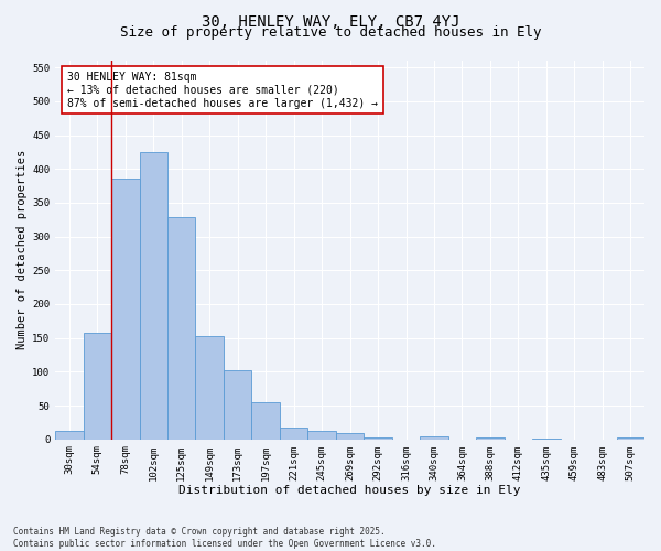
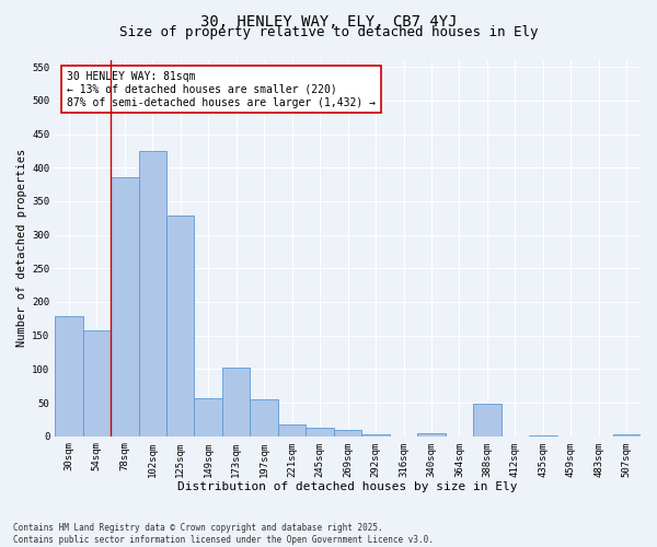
30sqm: 12 -> 178
149sqm: 153 -> 56
388sqm: 2 -> 48
